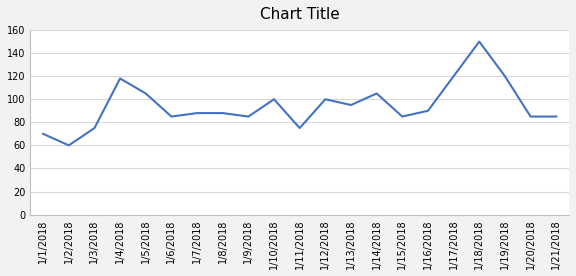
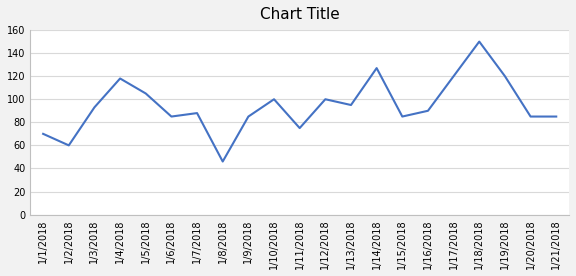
1/3/2018: 75 -> 93
1/8/2018: 88 -> 46
1/14/2018: 105 -> 127
